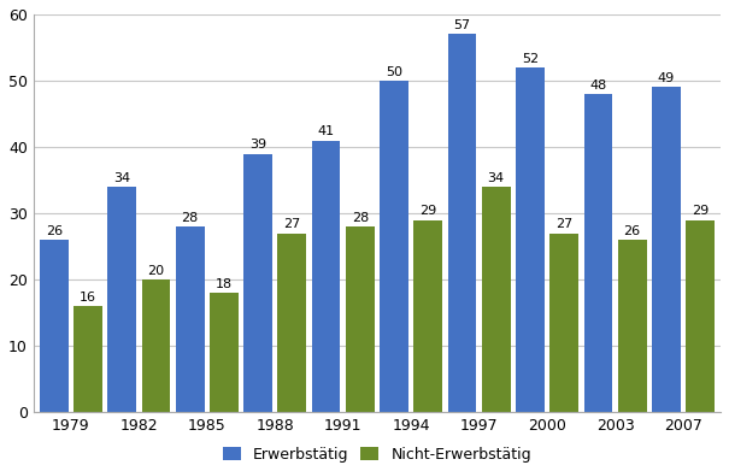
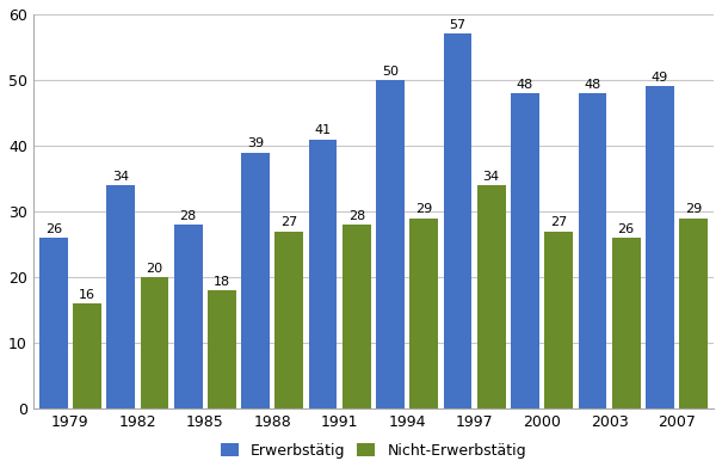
Erwerbstätig/2000: 52 -> 48
